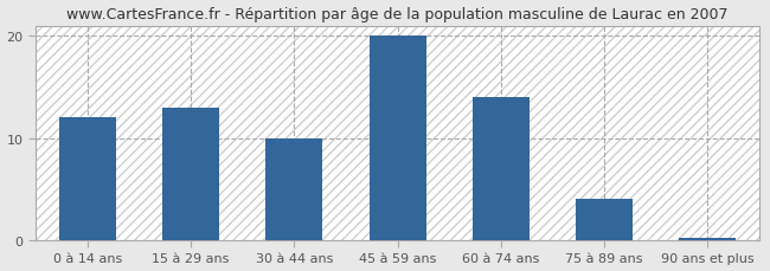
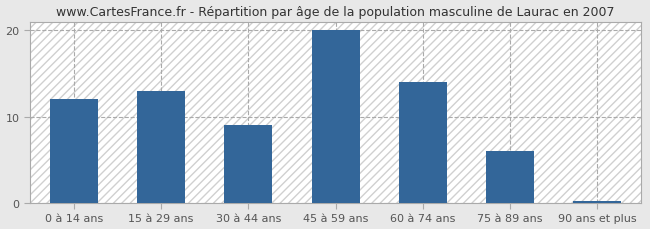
30 à 44 ans: 10.0 -> 9.0
75 à 89 ans: 4.0 -> 6.0
